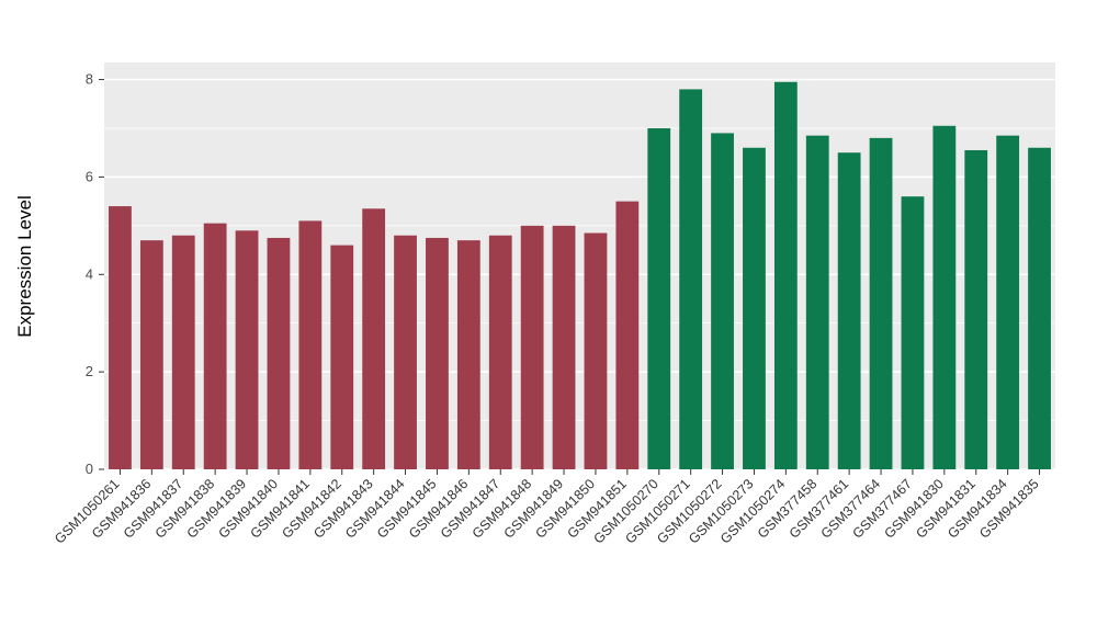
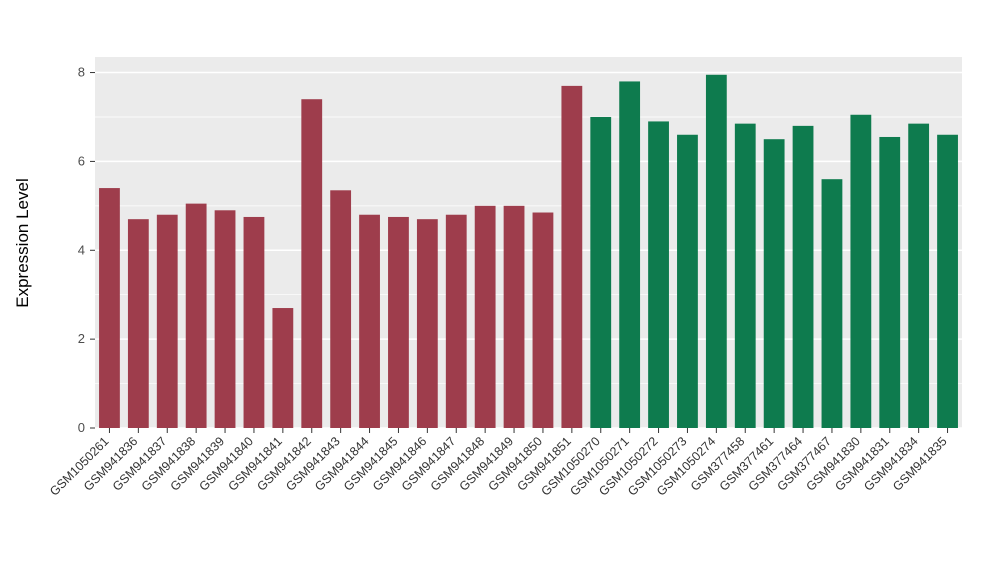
GSM941841: 5.1 -> 2.7
GSM941842: 4.6 -> 7.4
GSM941851: 5.5 -> 7.7
